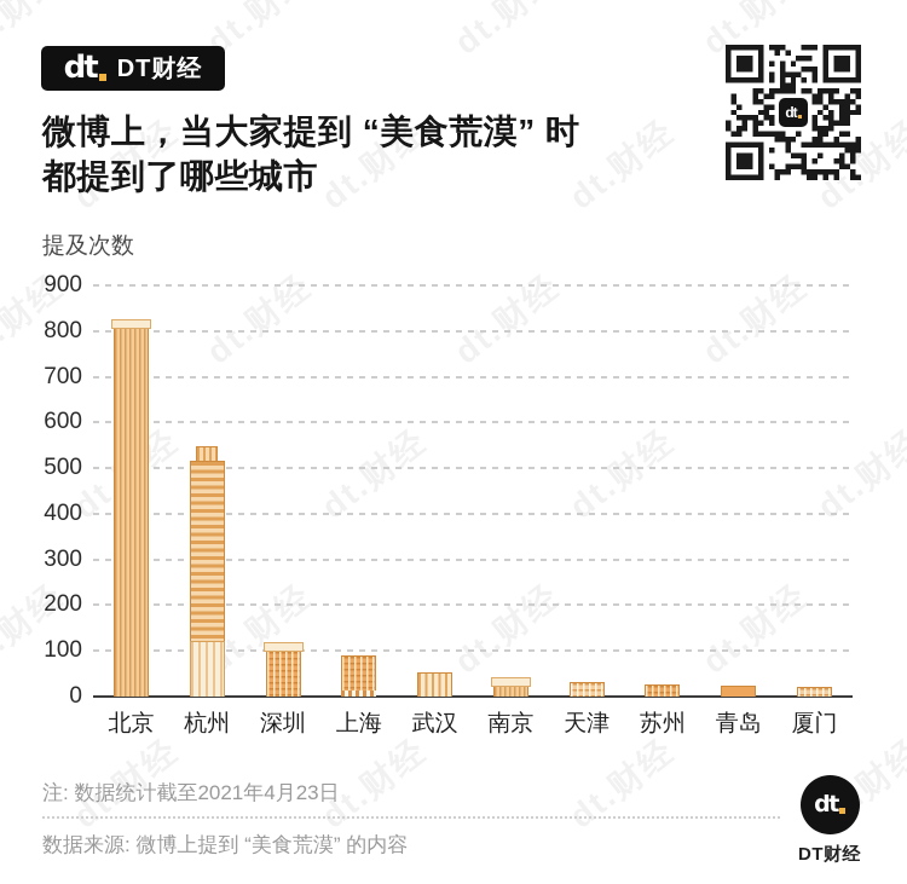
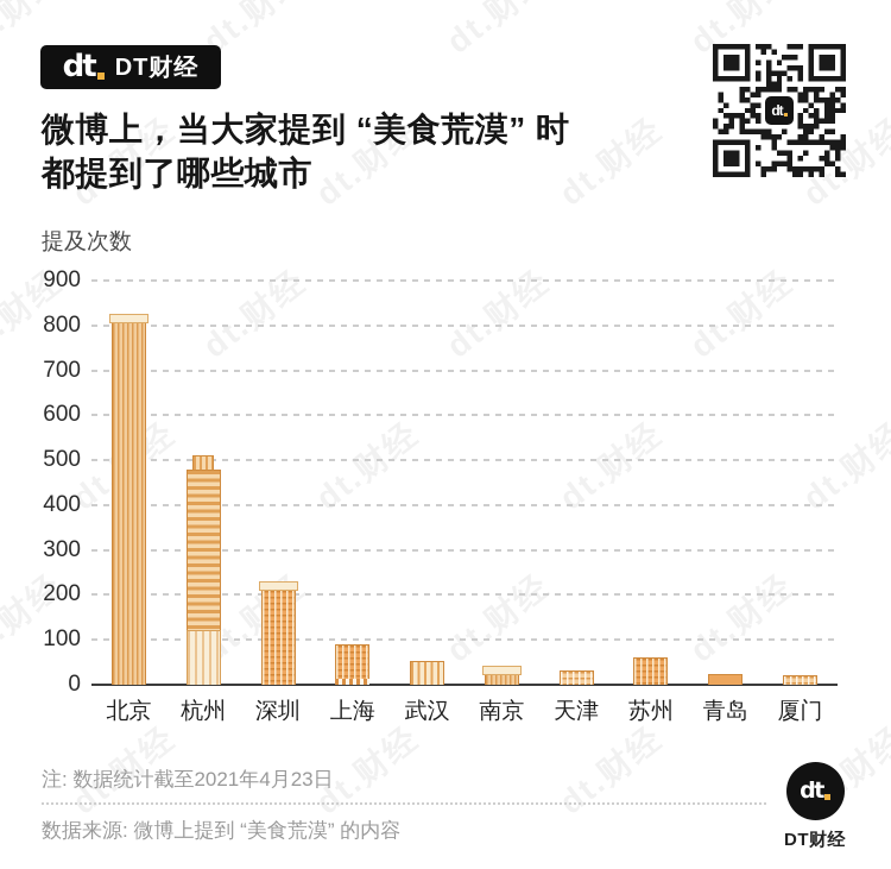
杭州: 550 -> 510
深圳: 120 -> 230
苏州: 30 -> 60
